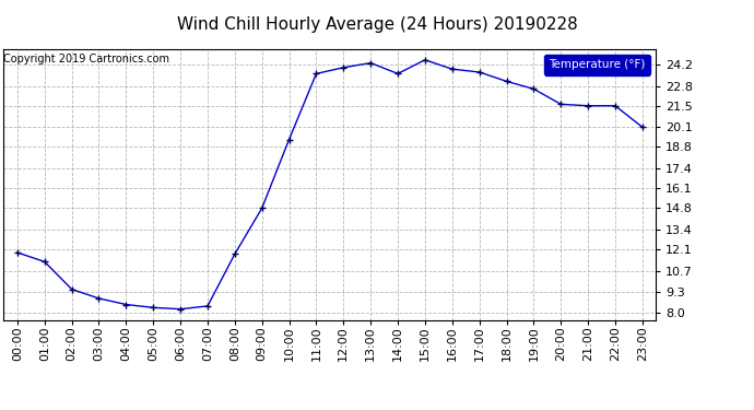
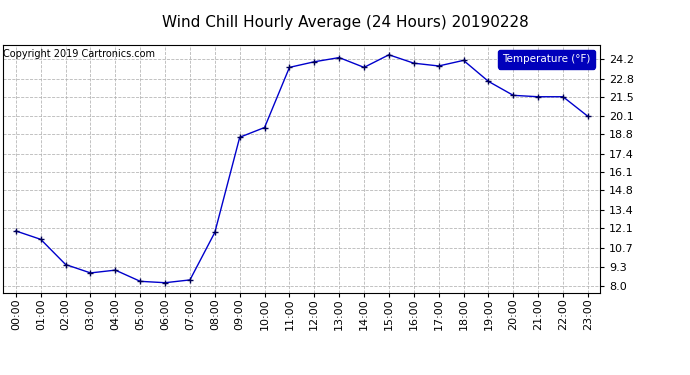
04:00: 8.5 -> 9.1
09:00: 14.8 -> 18.6
18:00: 23.1 -> 24.1
